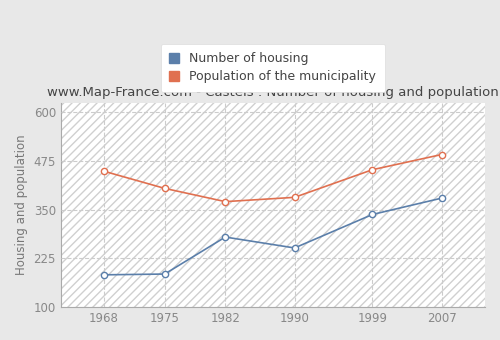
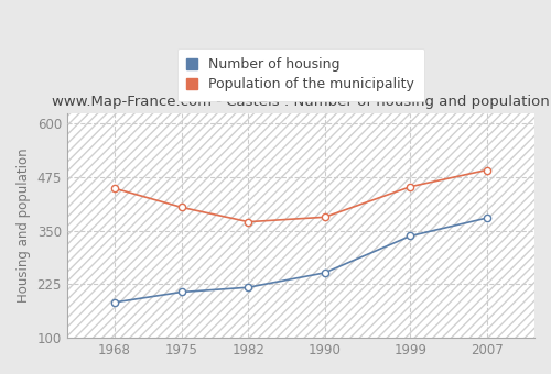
Number of housing/1975: 185 -> 207
Number of housing/1982: 280 -> 218
